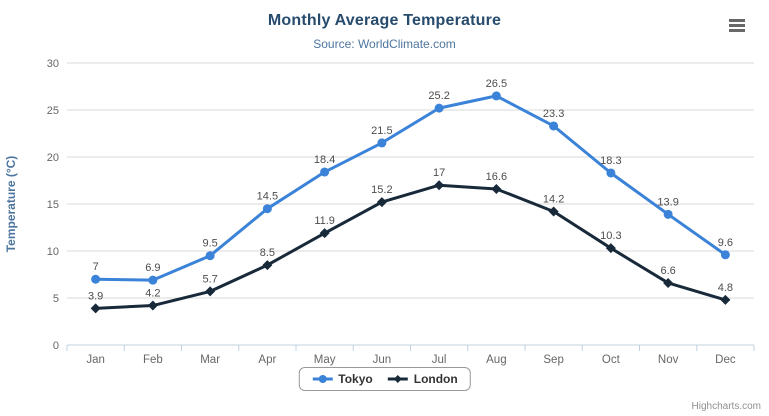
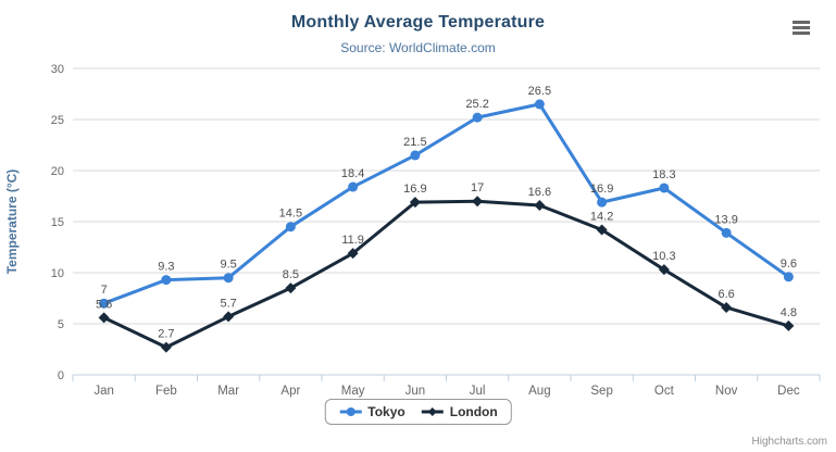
London/Jan: 3.9 -> 5.6
Tokyo/Feb: 6.9 -> 9.3
London/Feb: 4.2 -> 2.7
London/Jun: 15.2 -> 16.9
Tokyo/Sep: 23.3 -> 16.9
